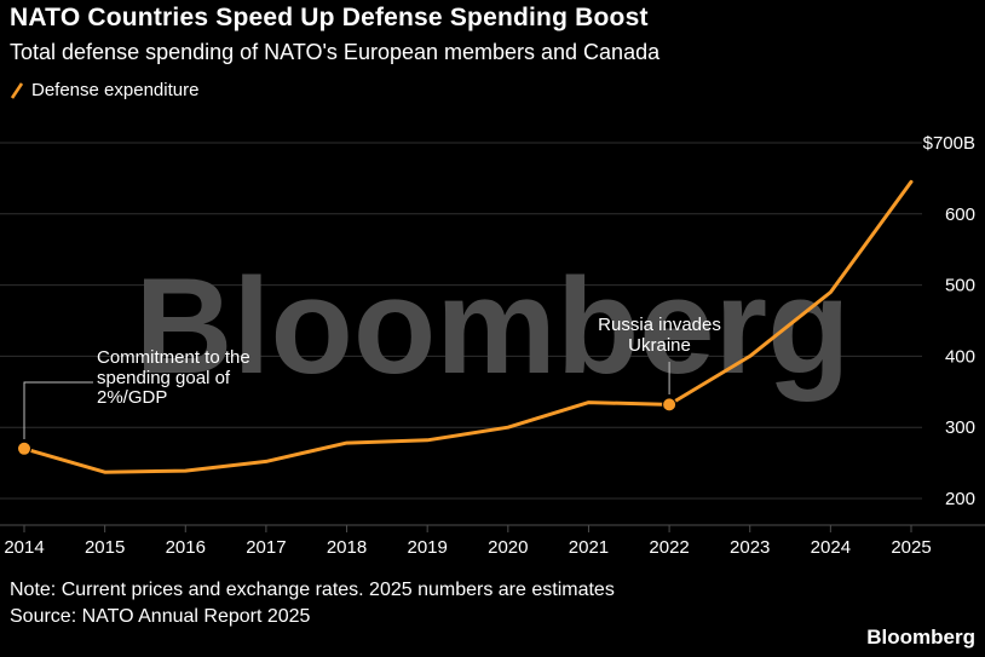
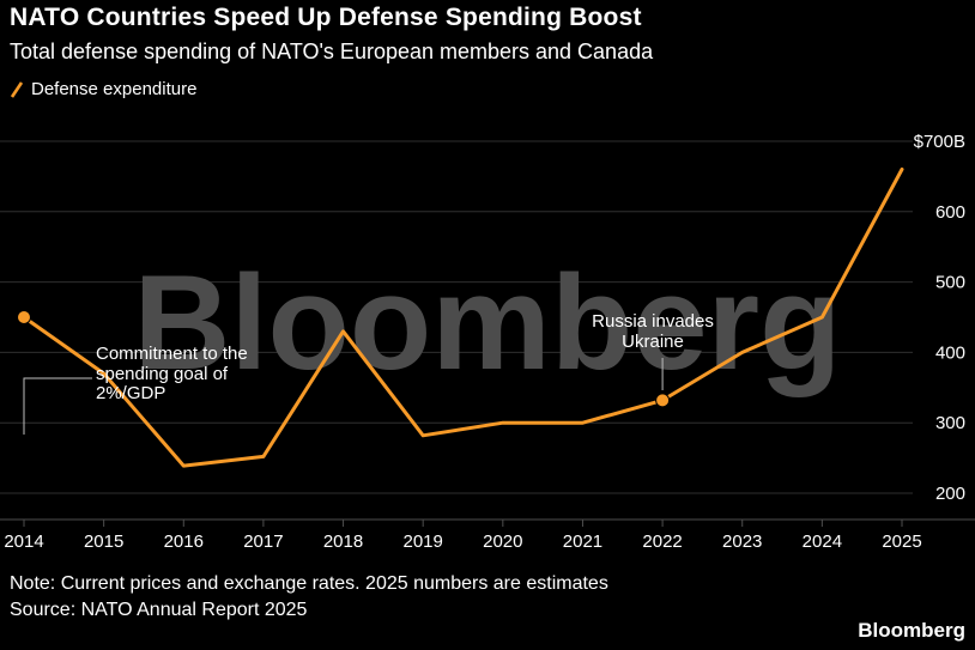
2014: $270B -> $450B
2015: $240B -> $370B
2018: $280B -> $430B
2021: $340B -> $300B
2024: $490B -> $450B
2025: $640B -> $660B
